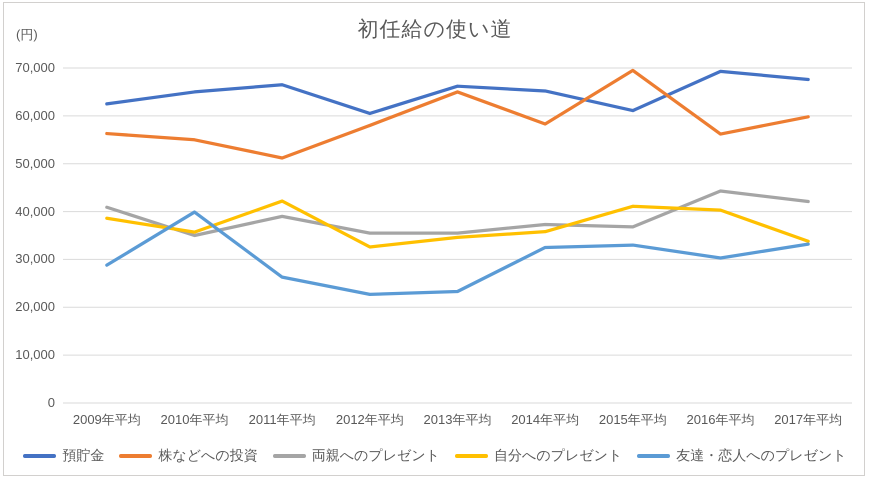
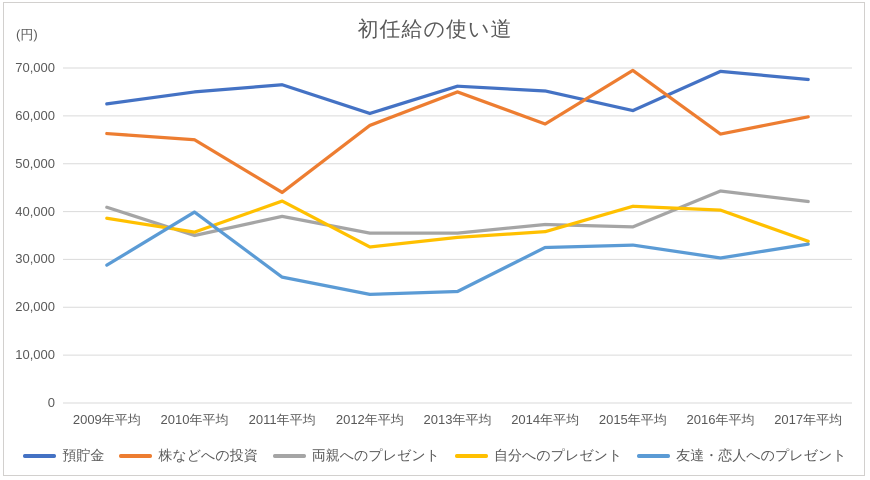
株などへの投資/2011年平均: 51000 -> 44000
